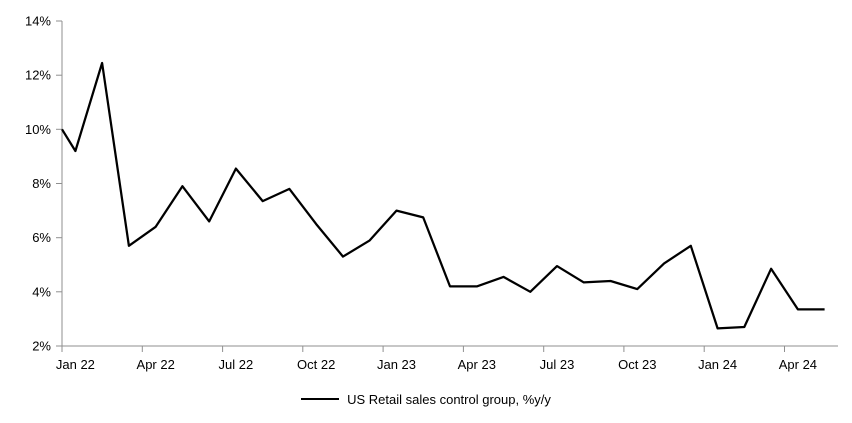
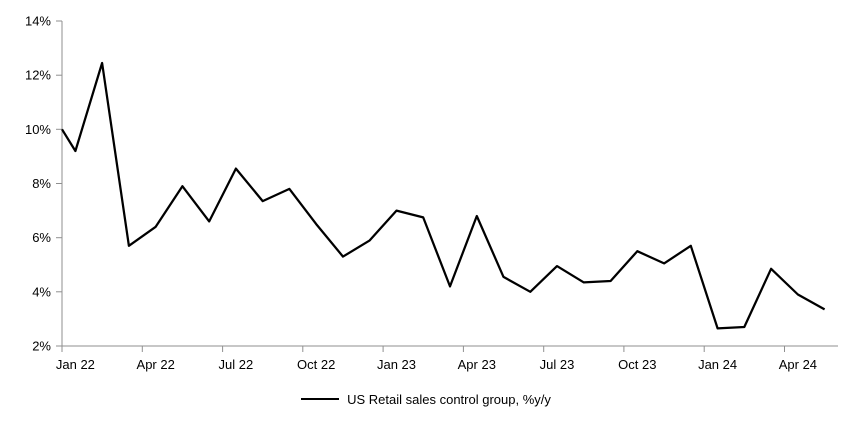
Apr 23: 4.2% -> 6.8%
Oct 23: 4.1% -> 5.5%
Apr 24: 3.4% -> 3.9%
